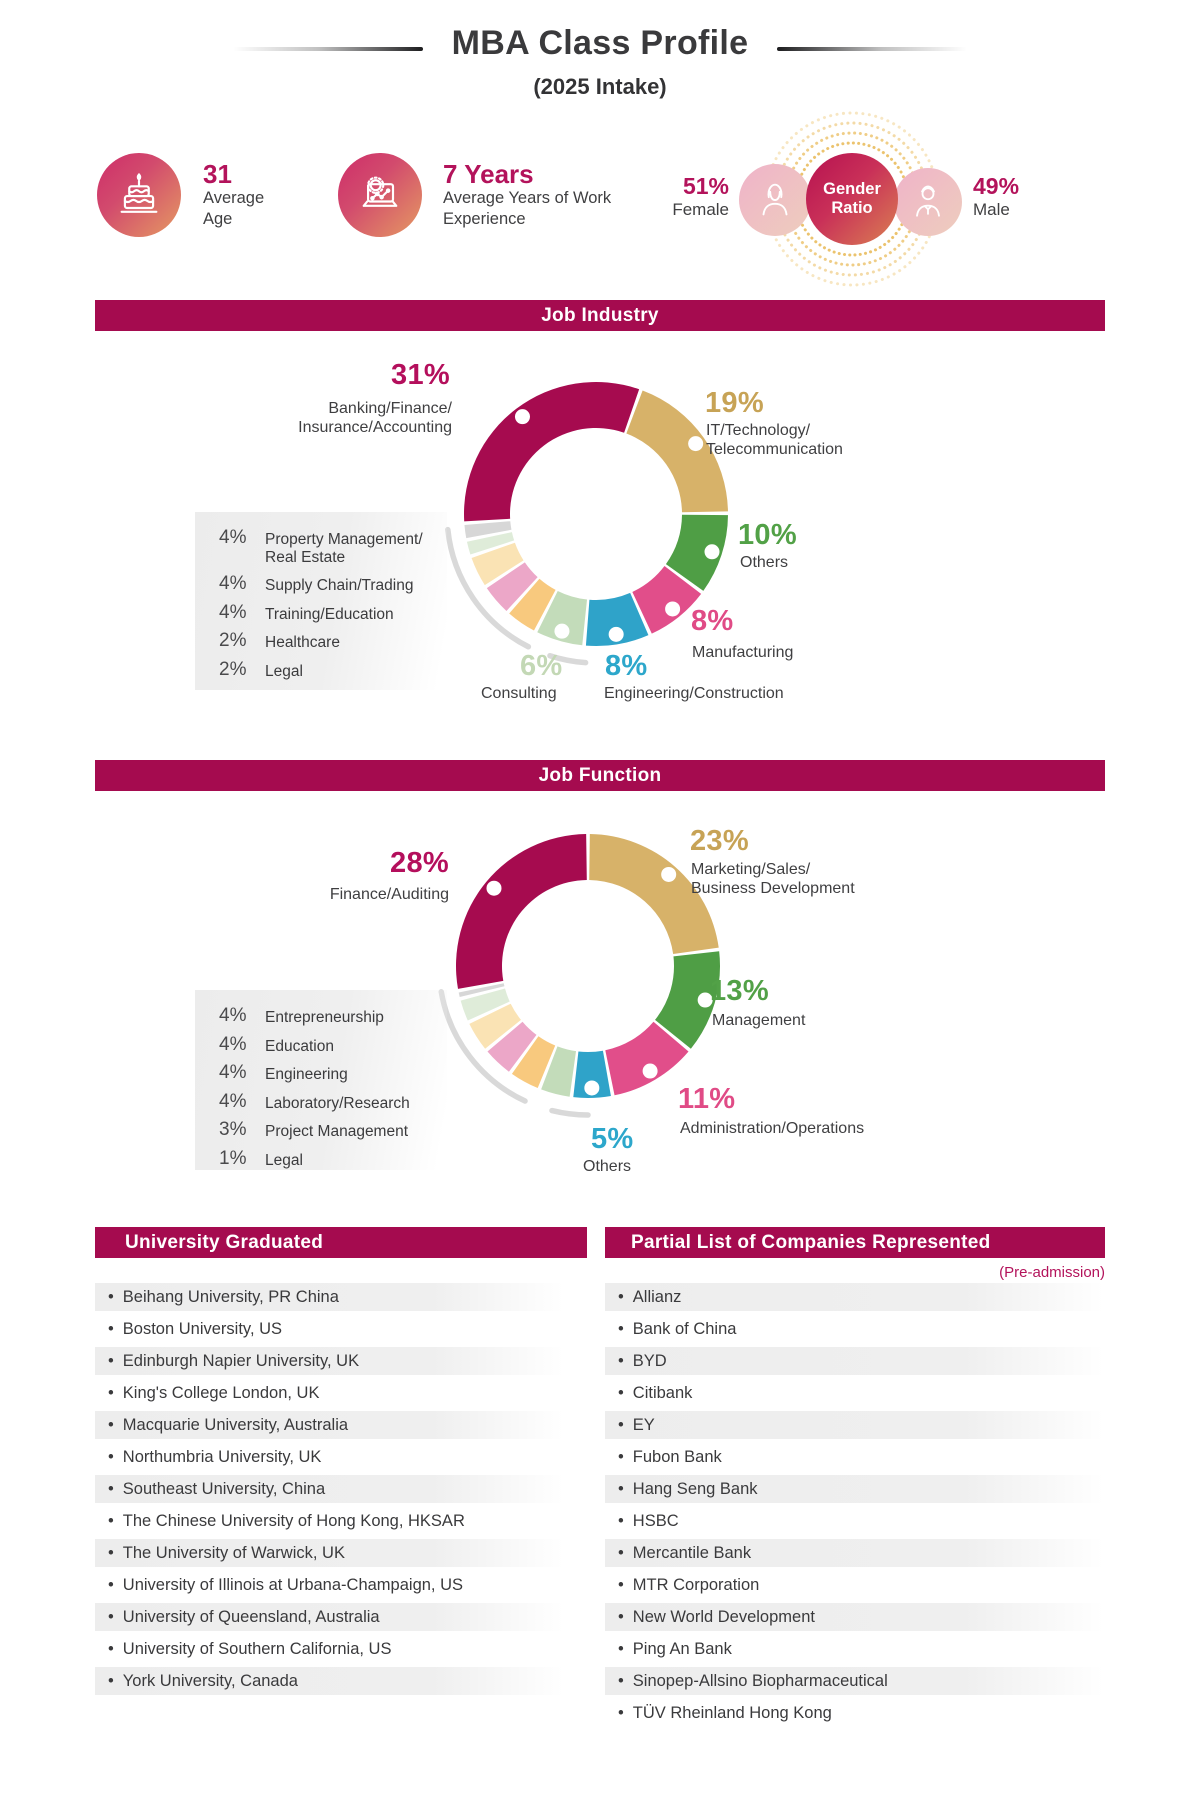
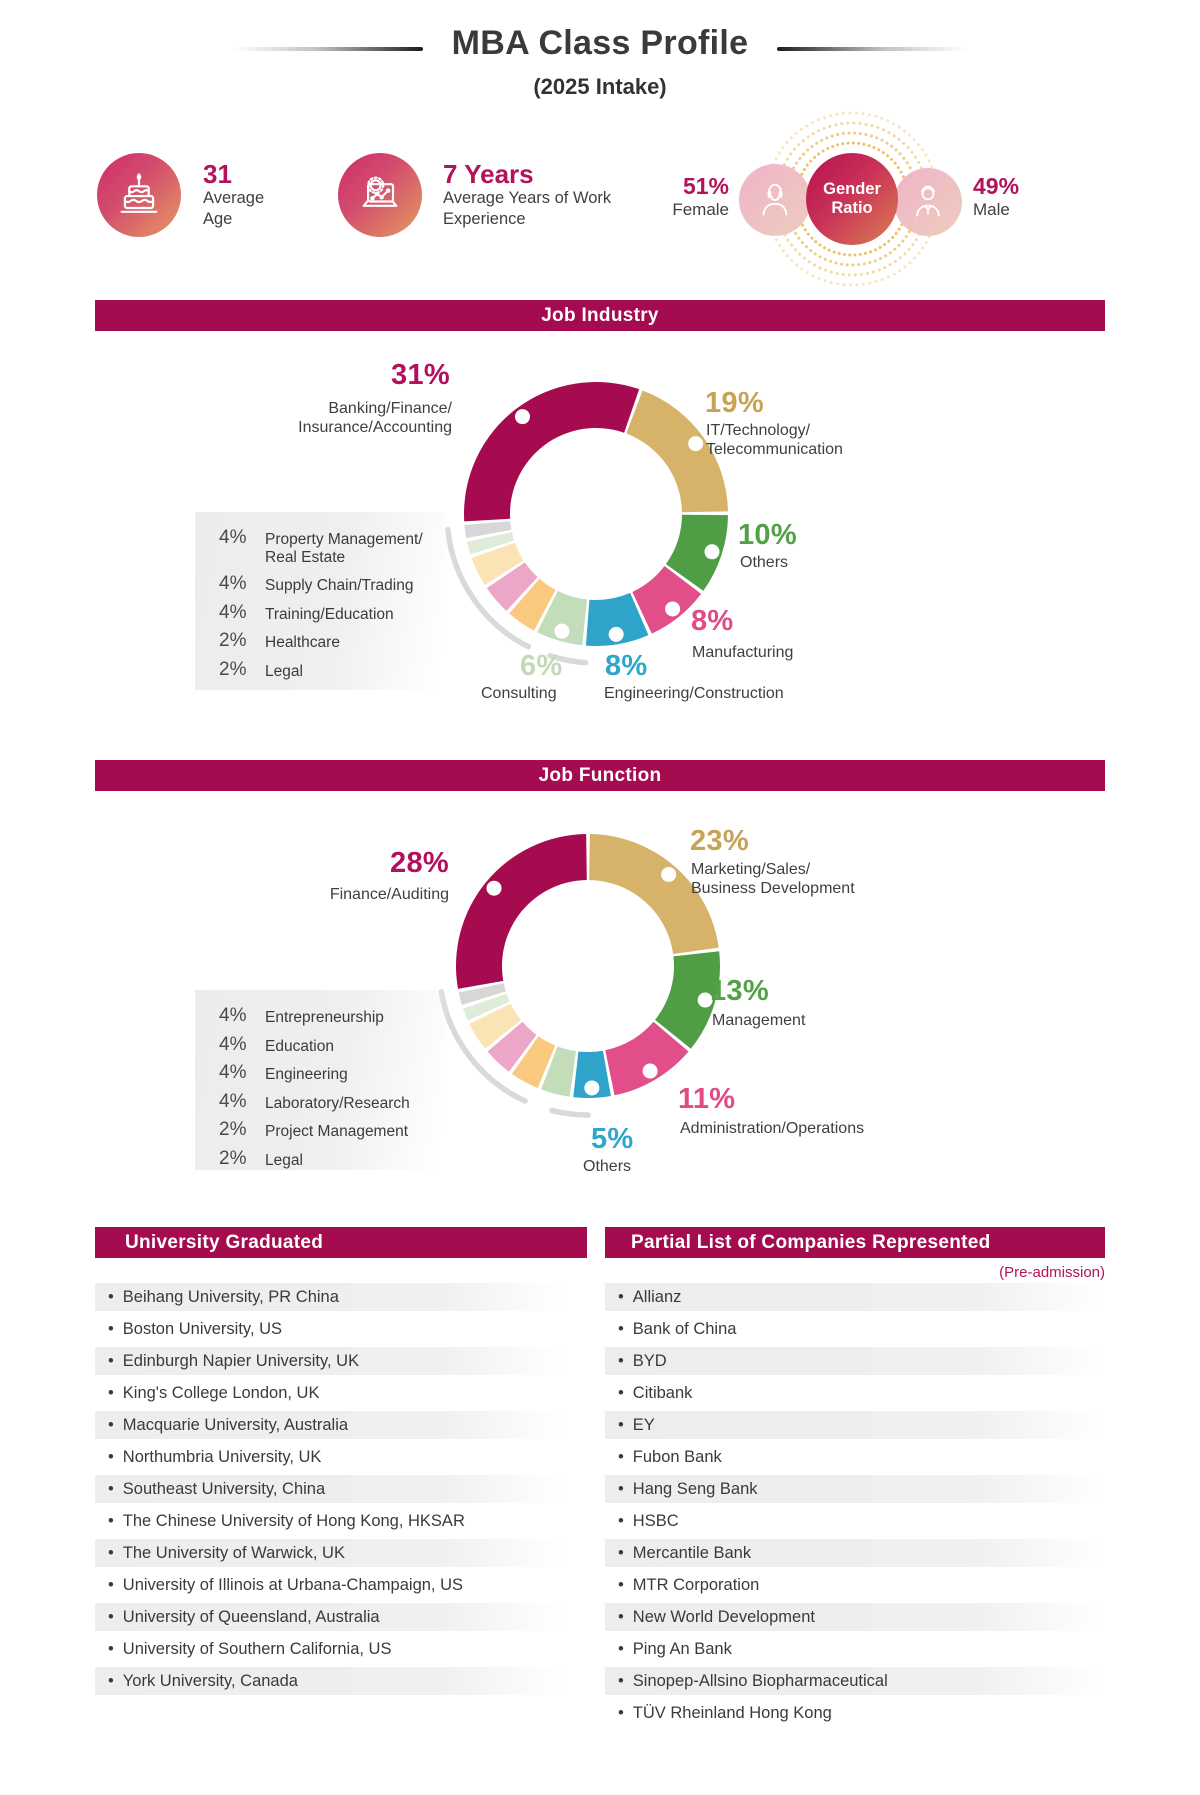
Job Function/Project Management: 3% -> 2%
Job Function/Legal: 1% -> 2%
